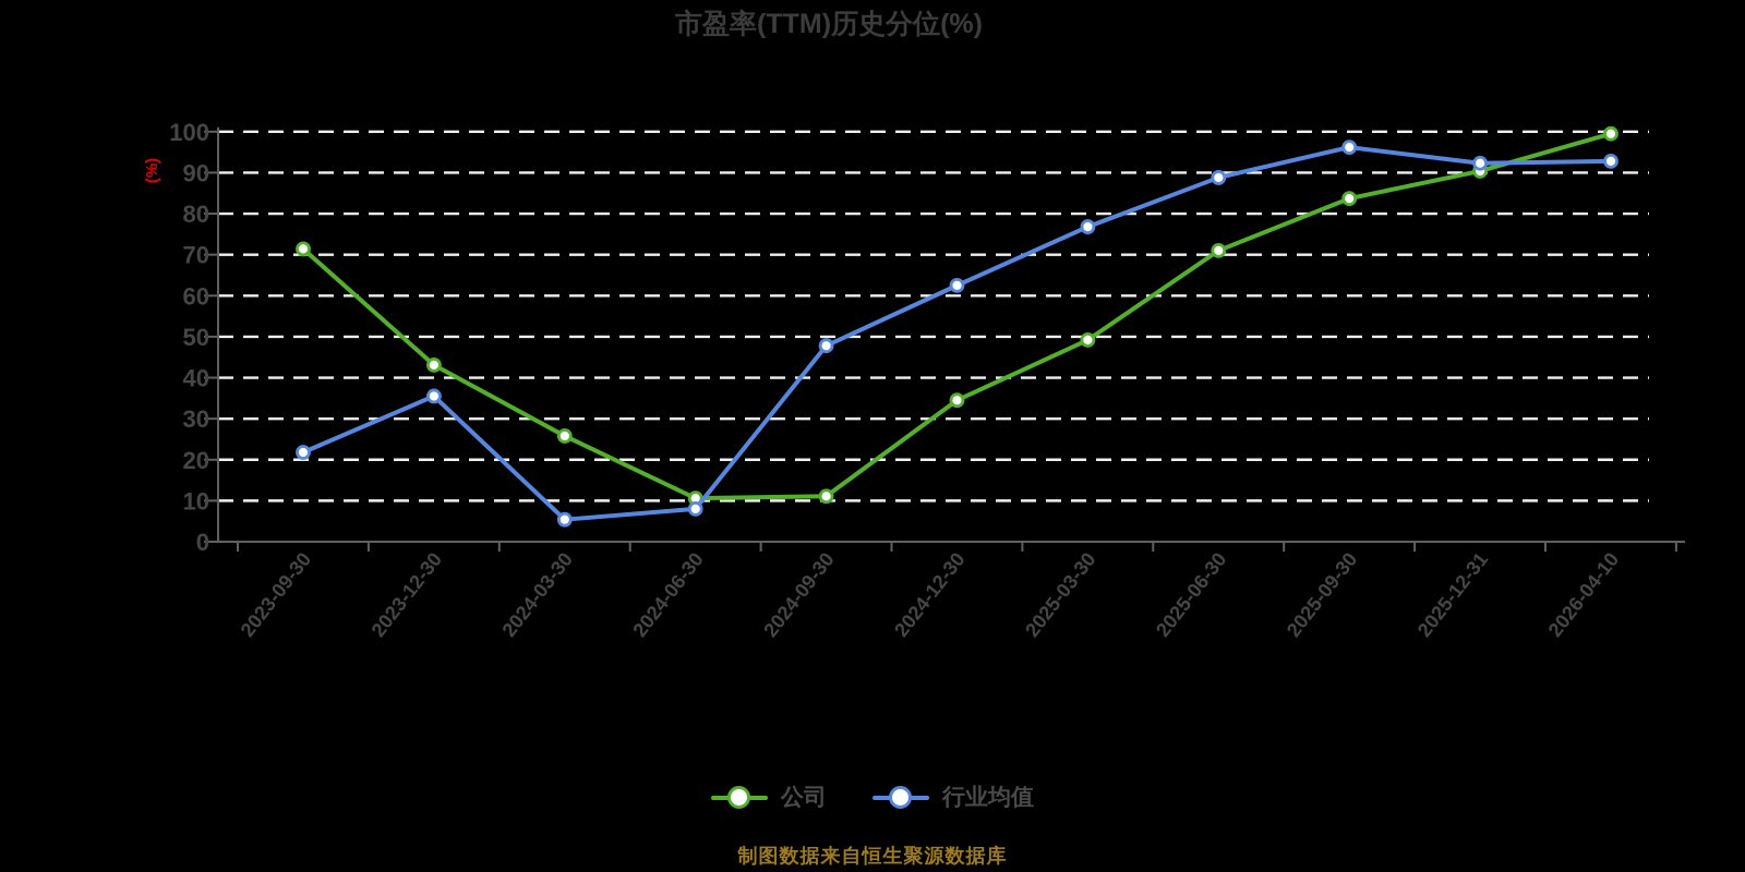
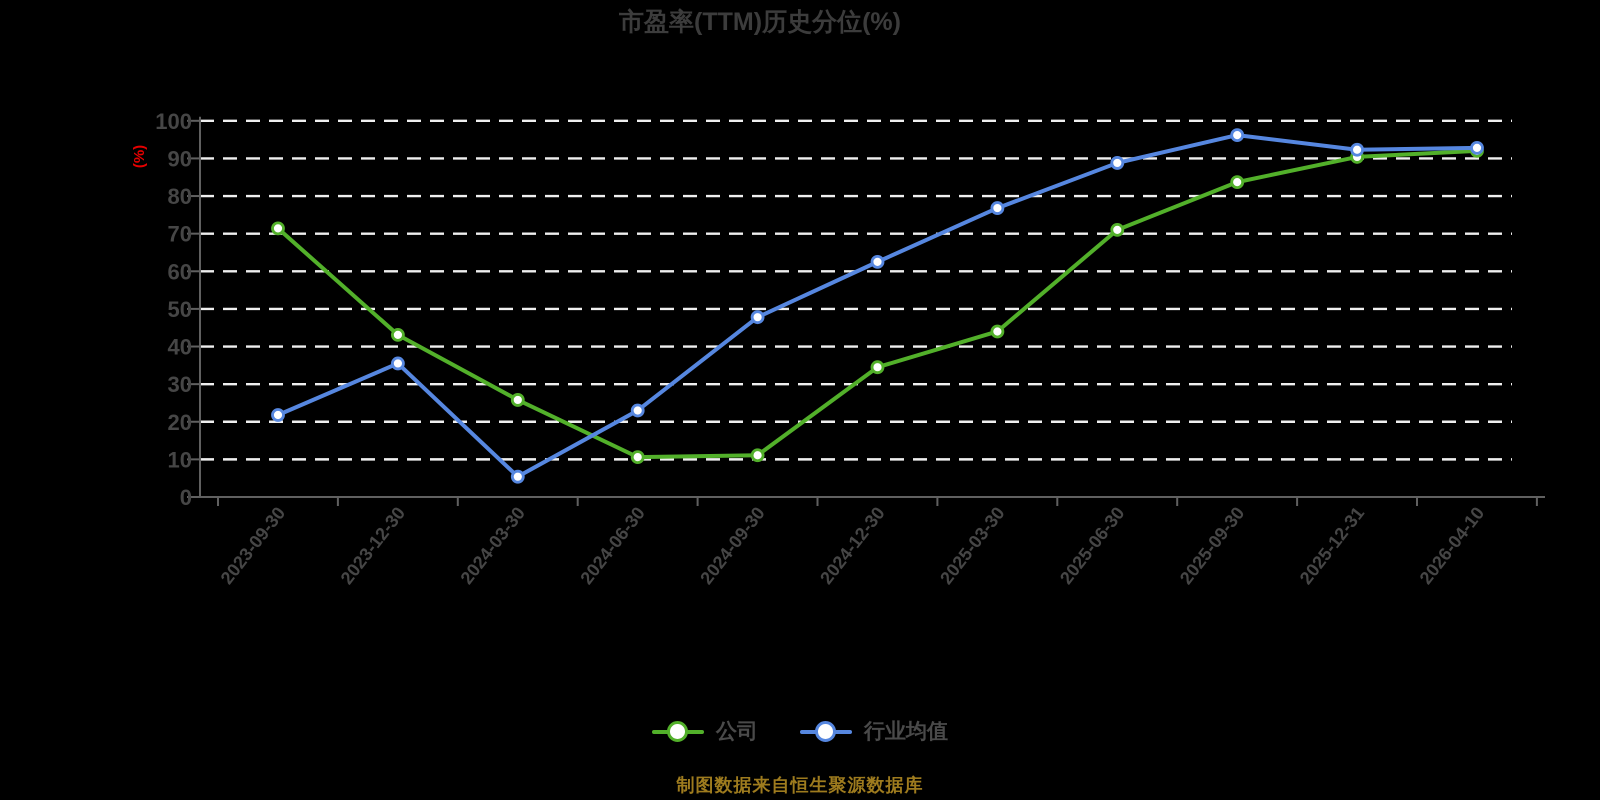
行业均值/2024-06-30: 8 -> 23
公司/2025-03-30: 49 -> 44
公司/2026-04-10: 100 -> 92
